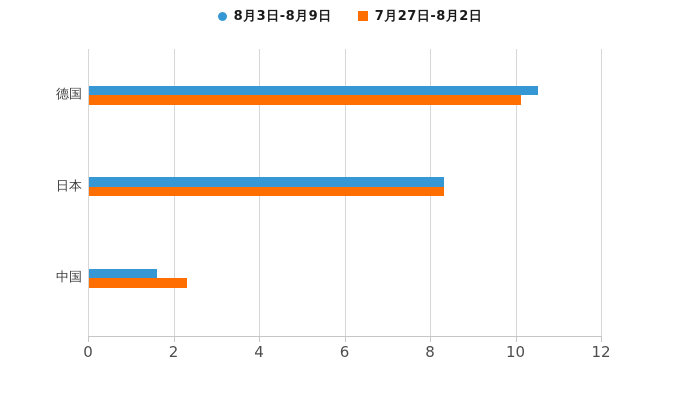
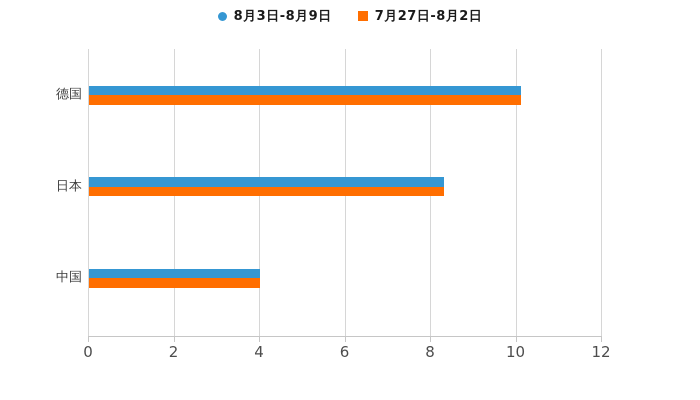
8月3日-8月9日/德国: 10.5 -> 10.1
8月3日-8月9日/中国: 1.6 -> 4.0
7月27日-8月2日/中国: 2.3 -> 4.0
